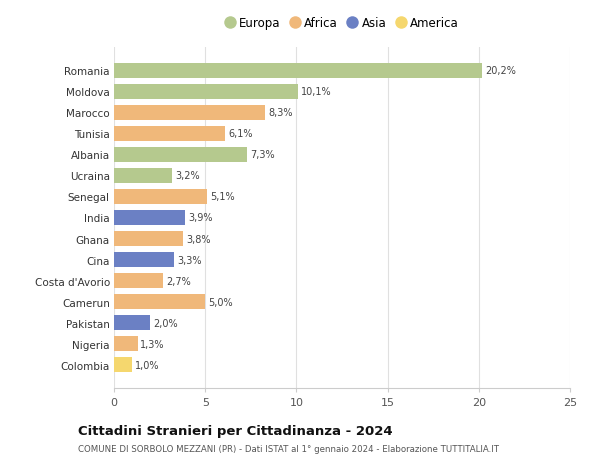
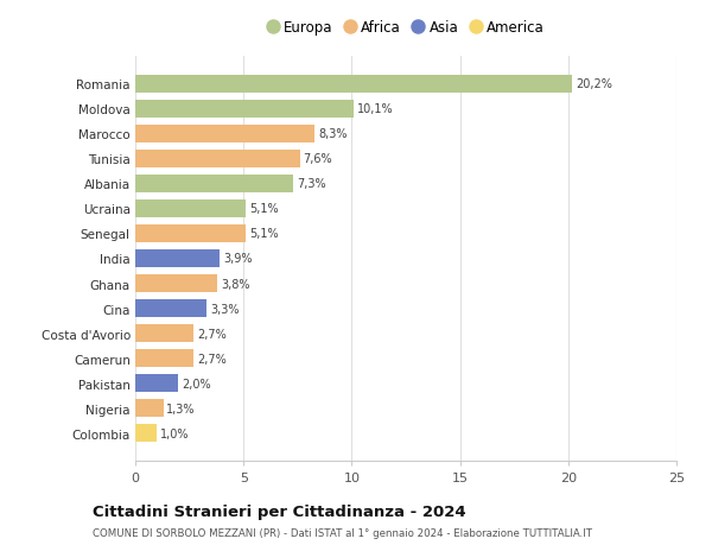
Tunisia: 6,1% -> 7,6%
Ucraina: 3,2% -> 5,1%
Camerun: 5,0% -> 2,7%
